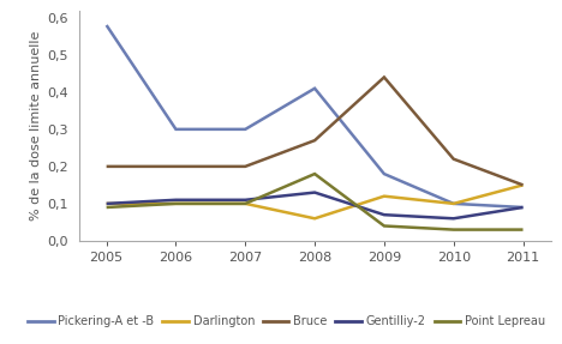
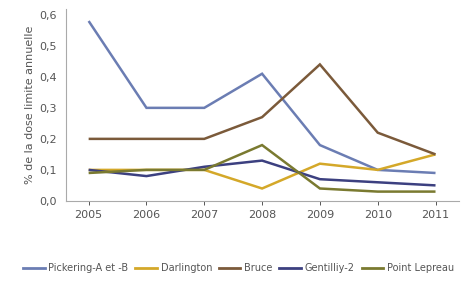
Gentilliy-2/2006: 0,11 -> 0,08
Darlington/2008: 0,06 -> 0,04
Gentilliy-2/2011: 0,09 -> 0,05
